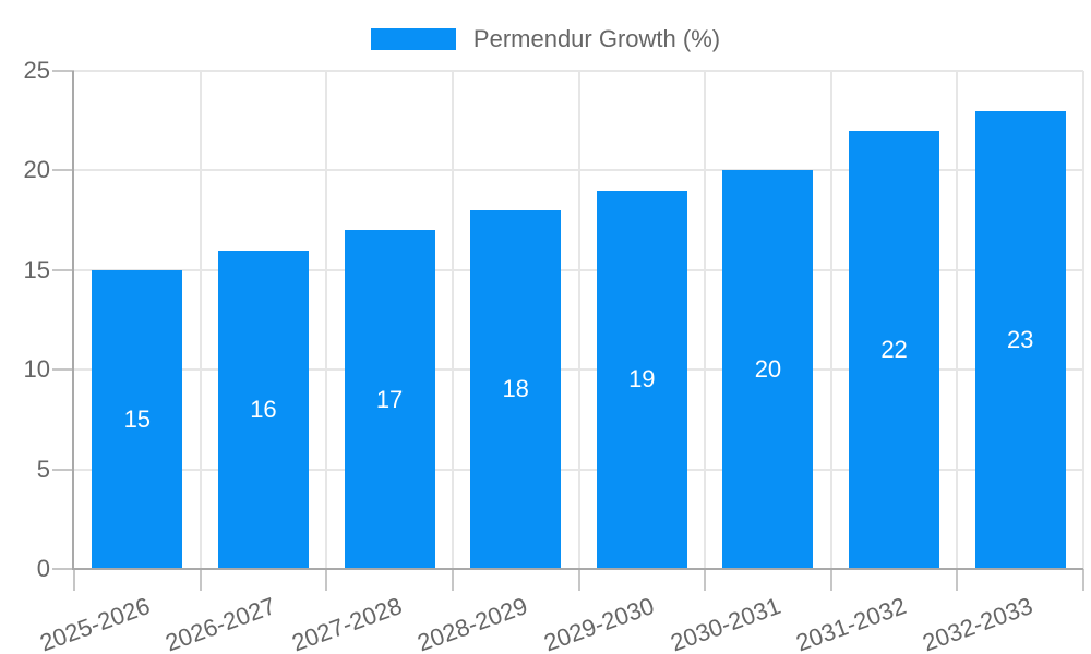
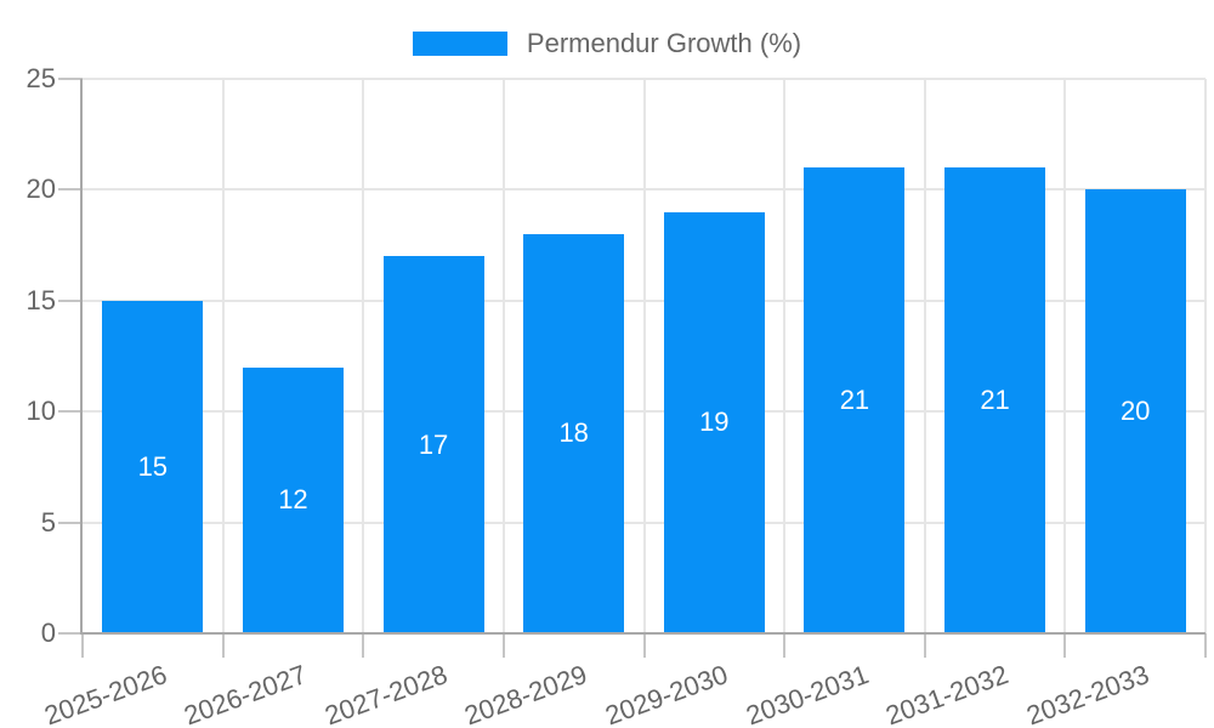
2026-2027: 16 -> 12
2030-2031: 20 -> 21
2031-2032: 22 -> 21
2032-2033: 23 -> 20
